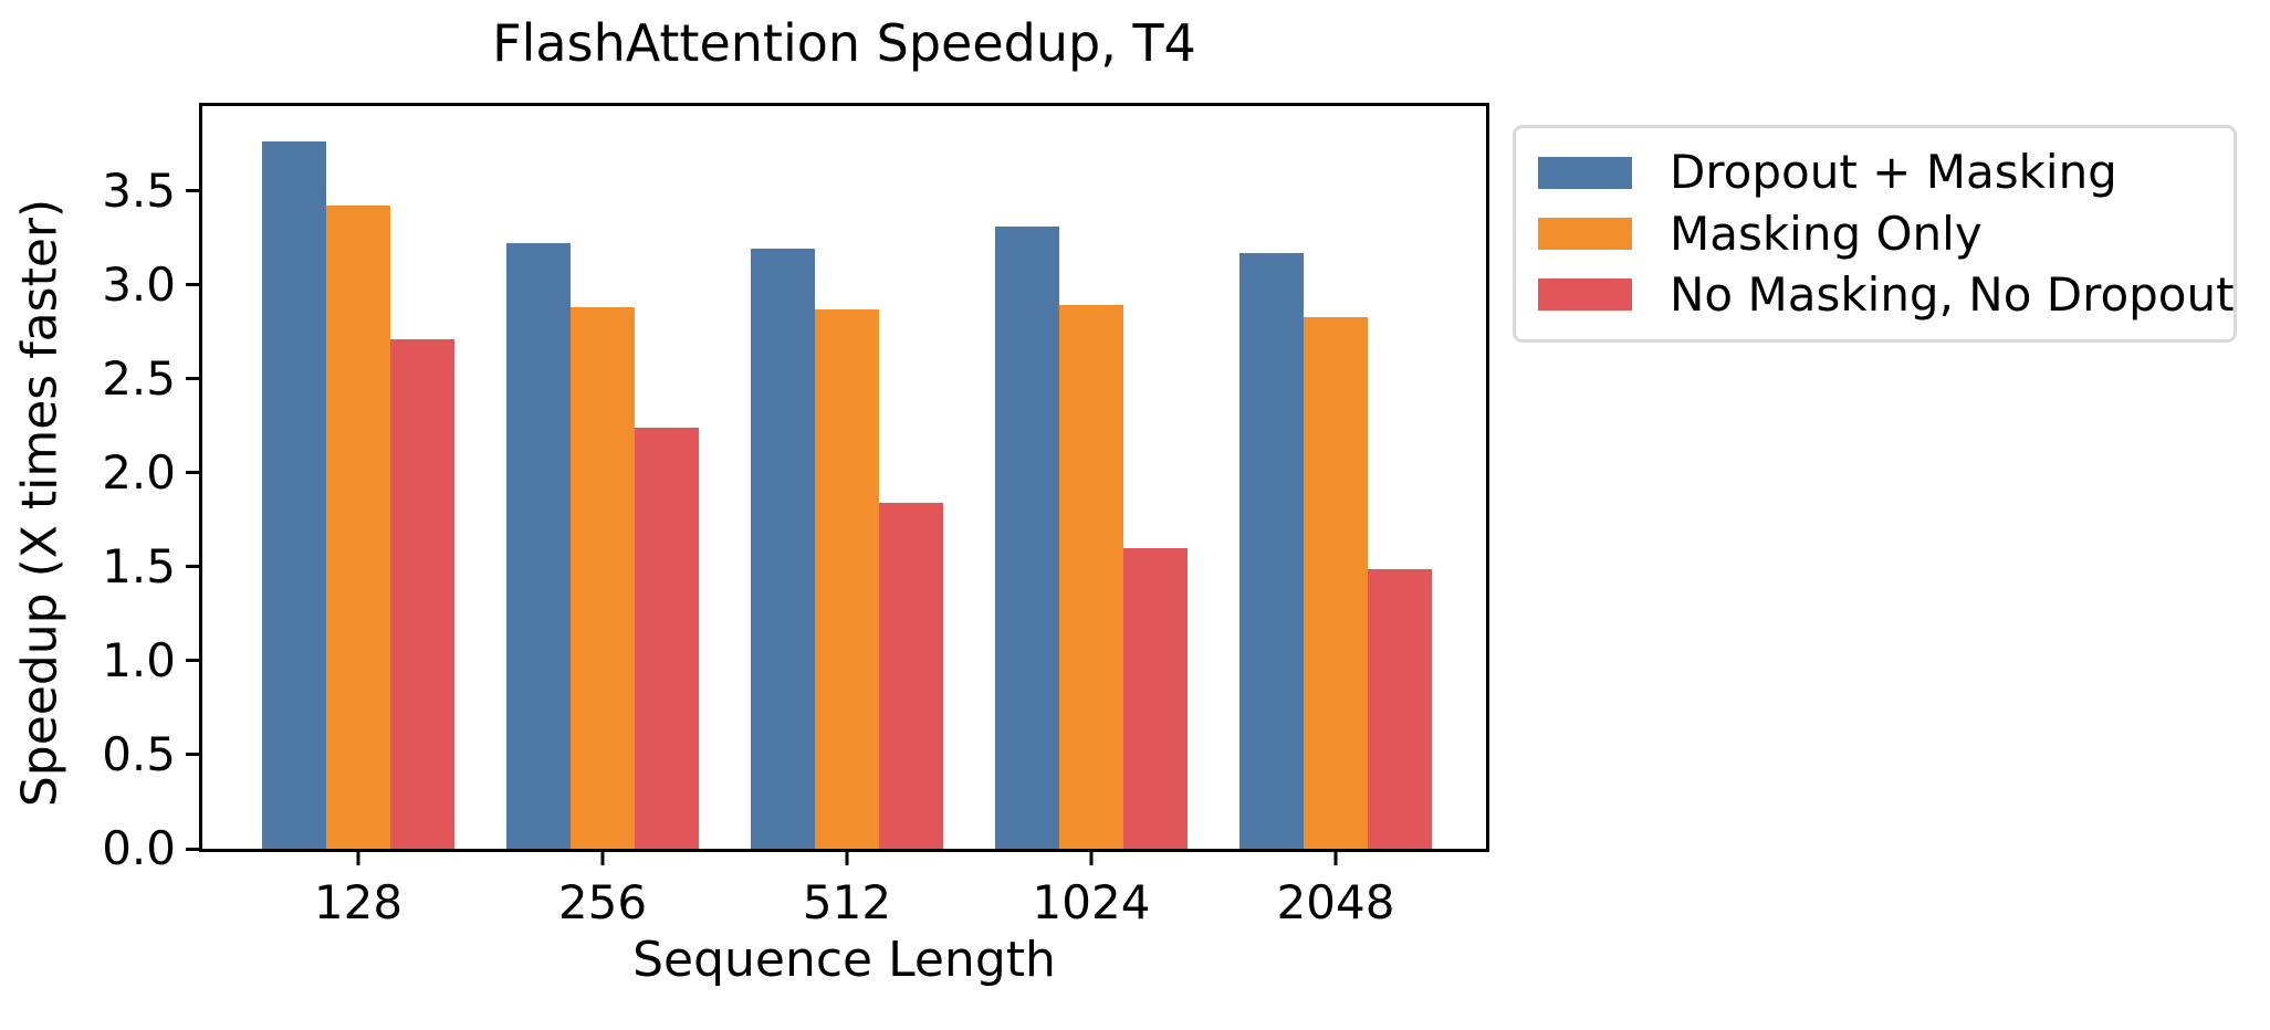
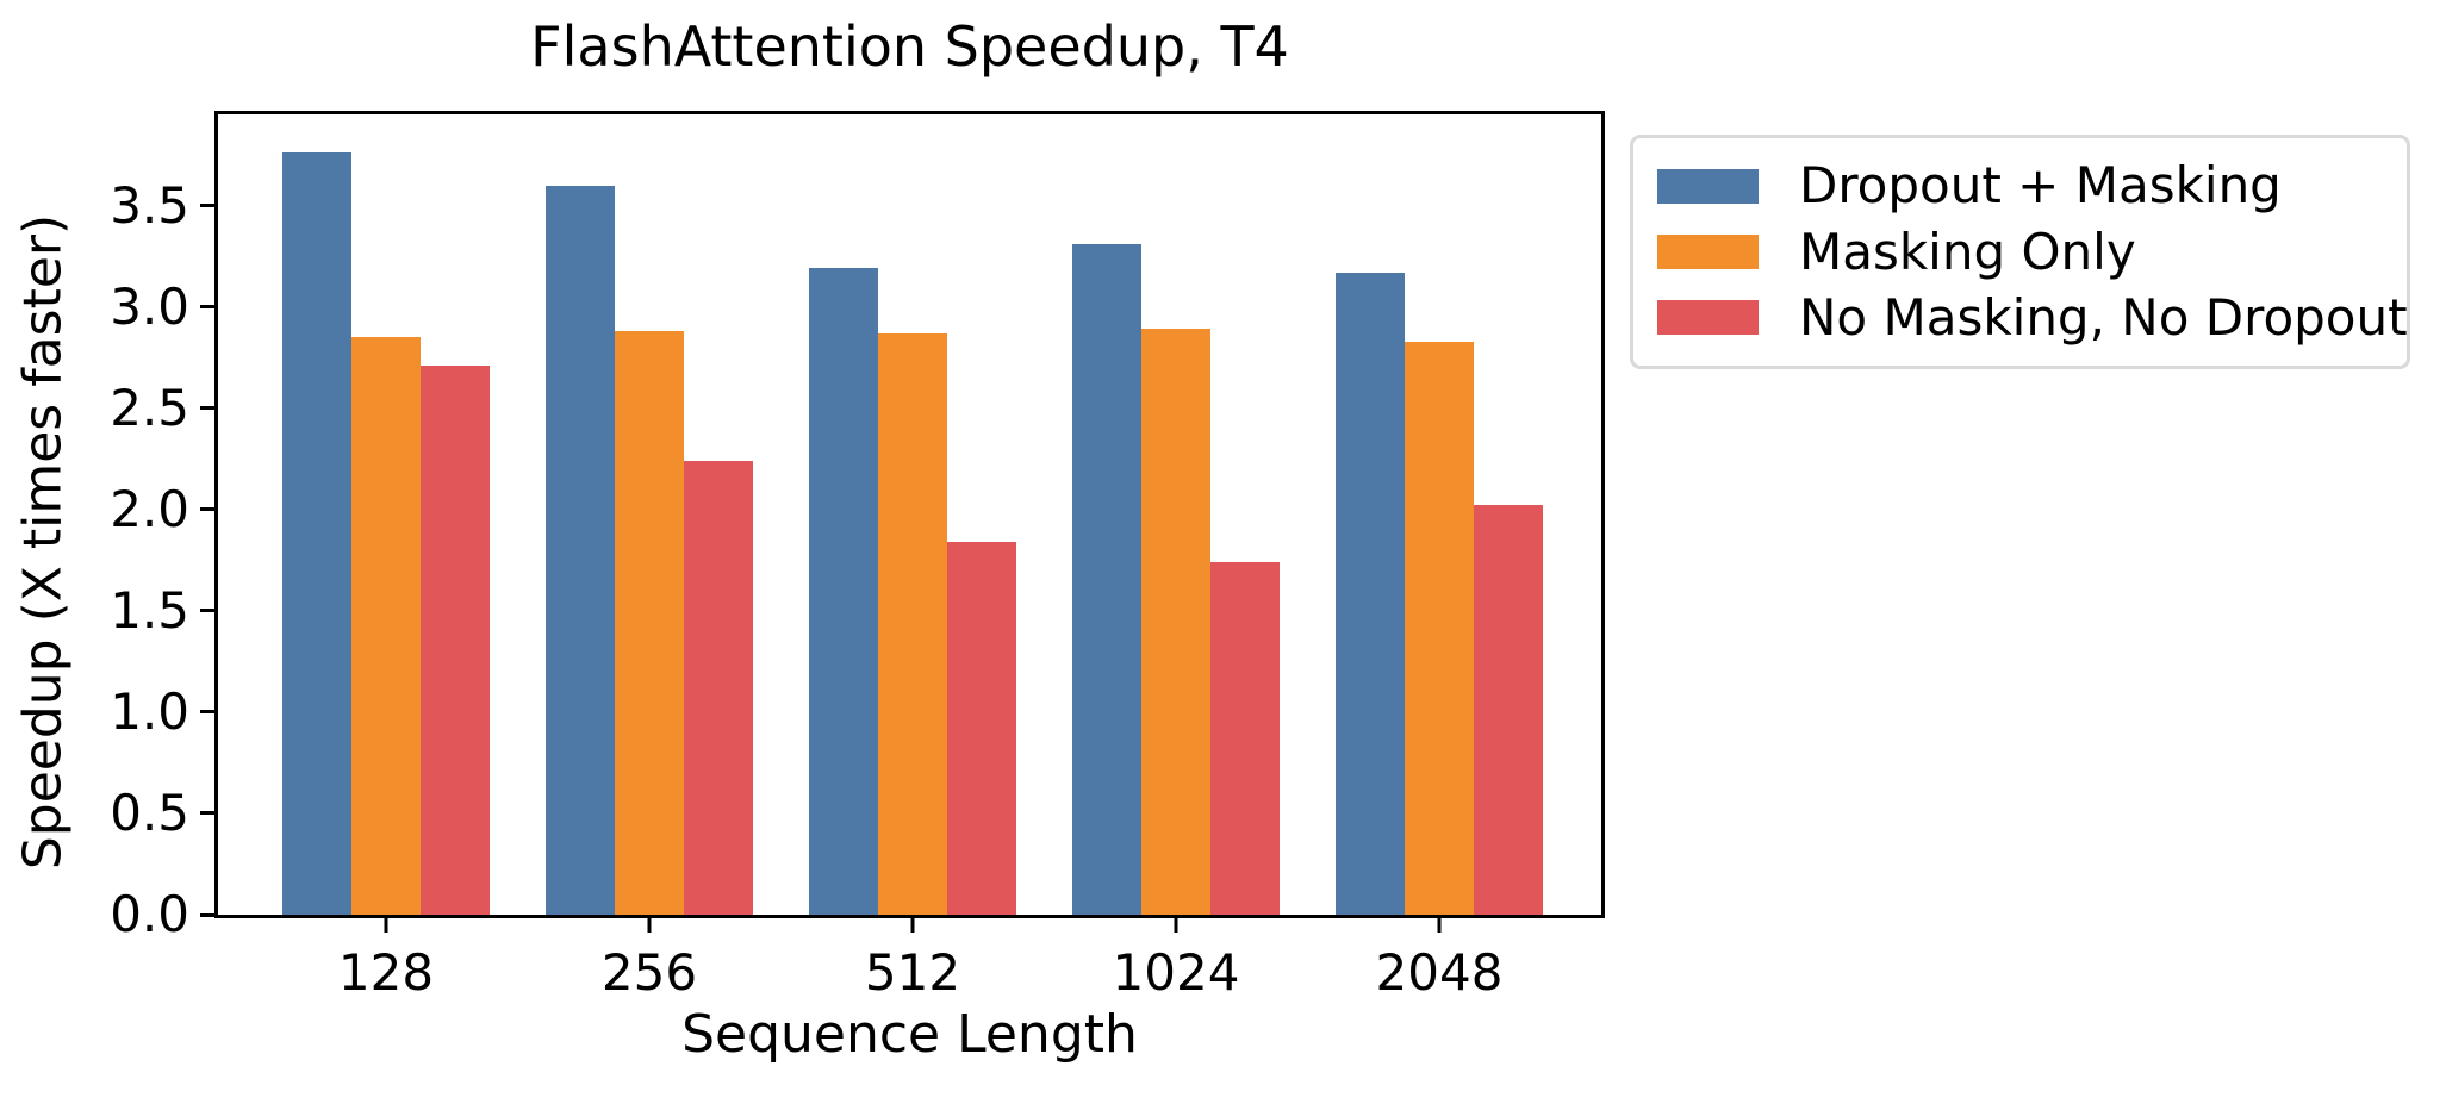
Masking Only/128: 3.42 -> 2.85
Dropout + Masking/256: 3.22 -> 3.60
No Masking, No Dropout/1024: 1.60 -> 1.74
No Masking, No Dropout/2048: 1.49 -> 2.02
